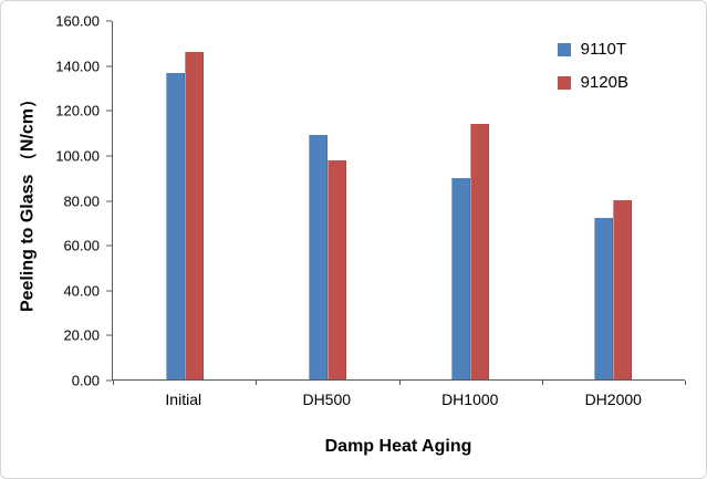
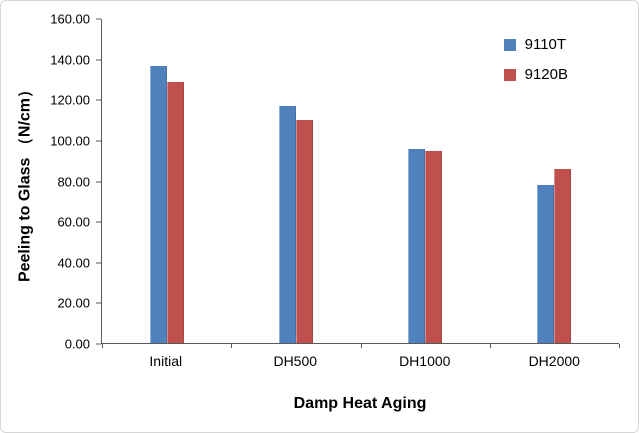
9120B/Initial: 146 -> 129
9110T/DH500: 109 -> 117
9120B/DH500: 98 -> 110
9110T/DH1000: 90 -> 96
9120B/DH1000: 114 -> 95
9110T/DH2000: 72 -> 78
9120B/DH2000: 80 -> 86
